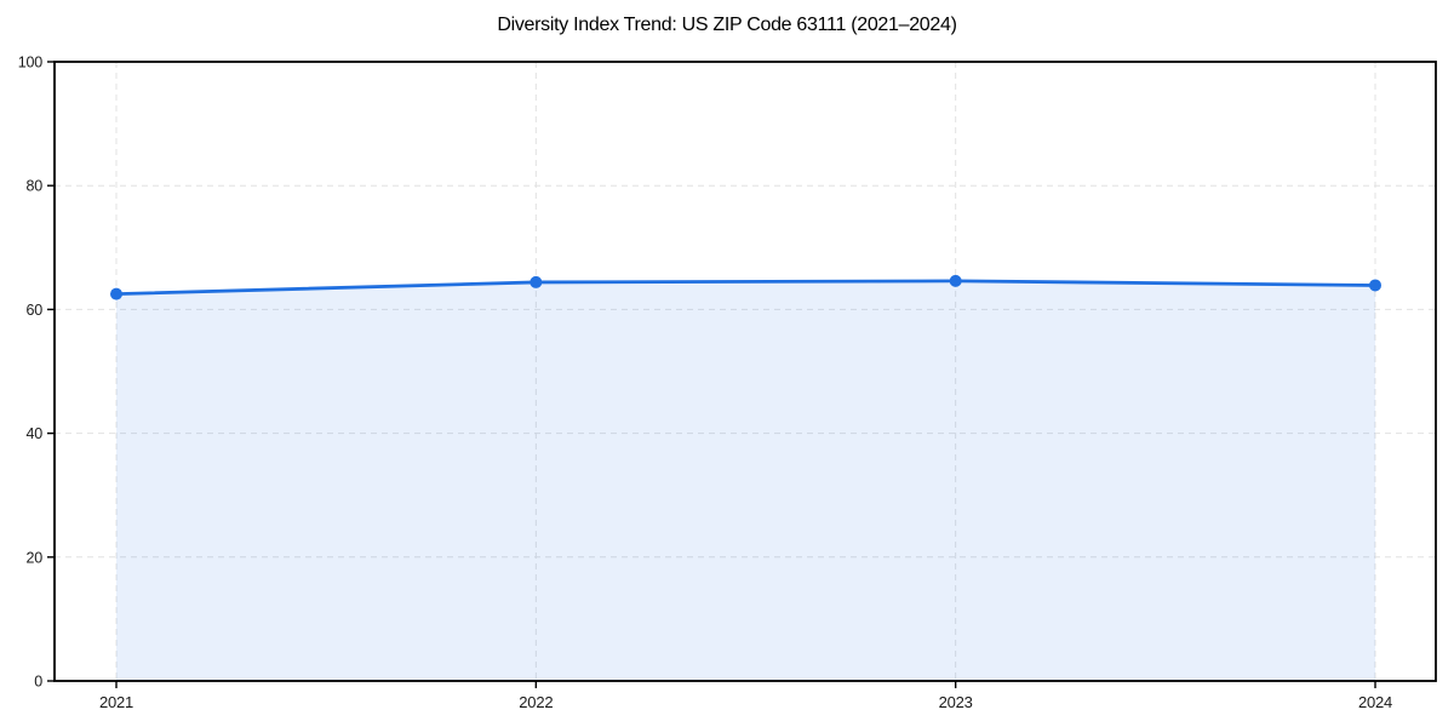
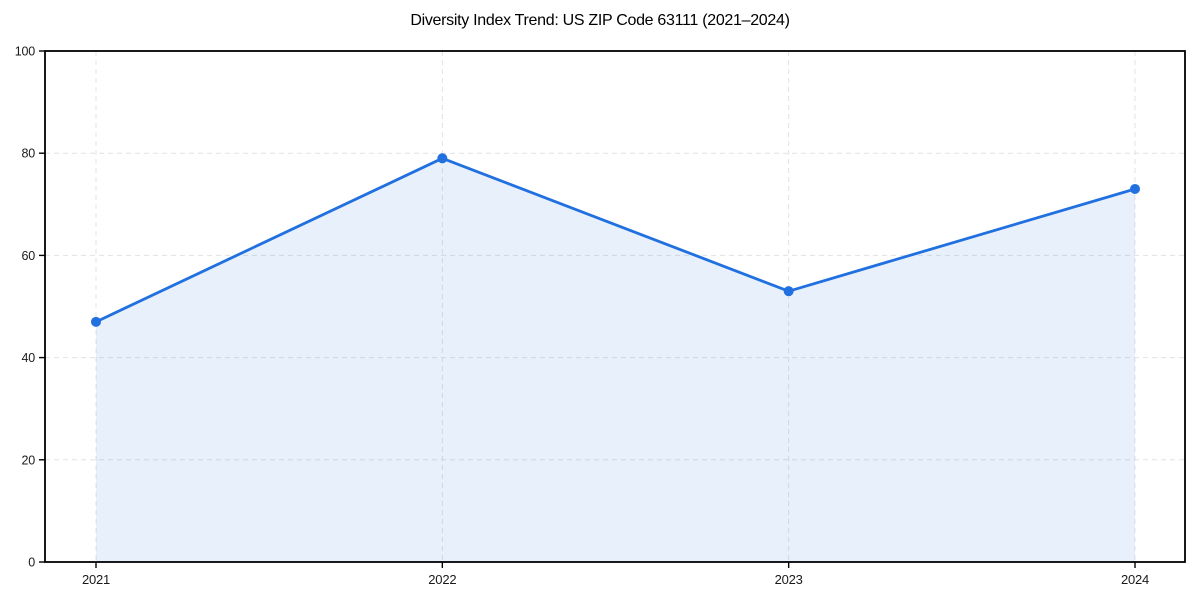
2021: 62 -> 47
2022: 64 -> 79
2023: 65 -> 53
2024: 64 -> 73
